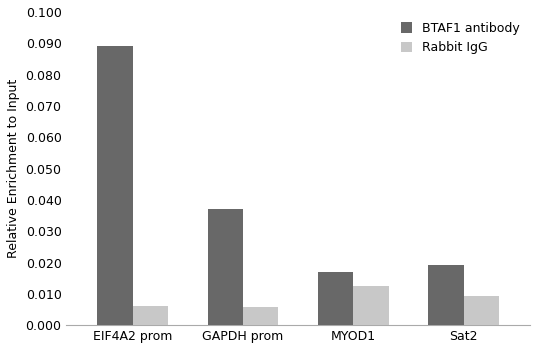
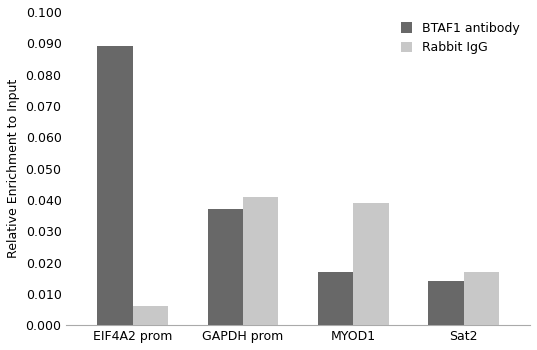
Rabbit IgG/GAPDH prom: 0.0058 -> 0.0410
Rabbit IgG/MYOD1: 0.0125 -> 0.0390
BTAF1 antibody/Sat2: 0.0193 -> 0.0140
Rabbit IgG/Sat2: 0.0093 -> 0.0170
